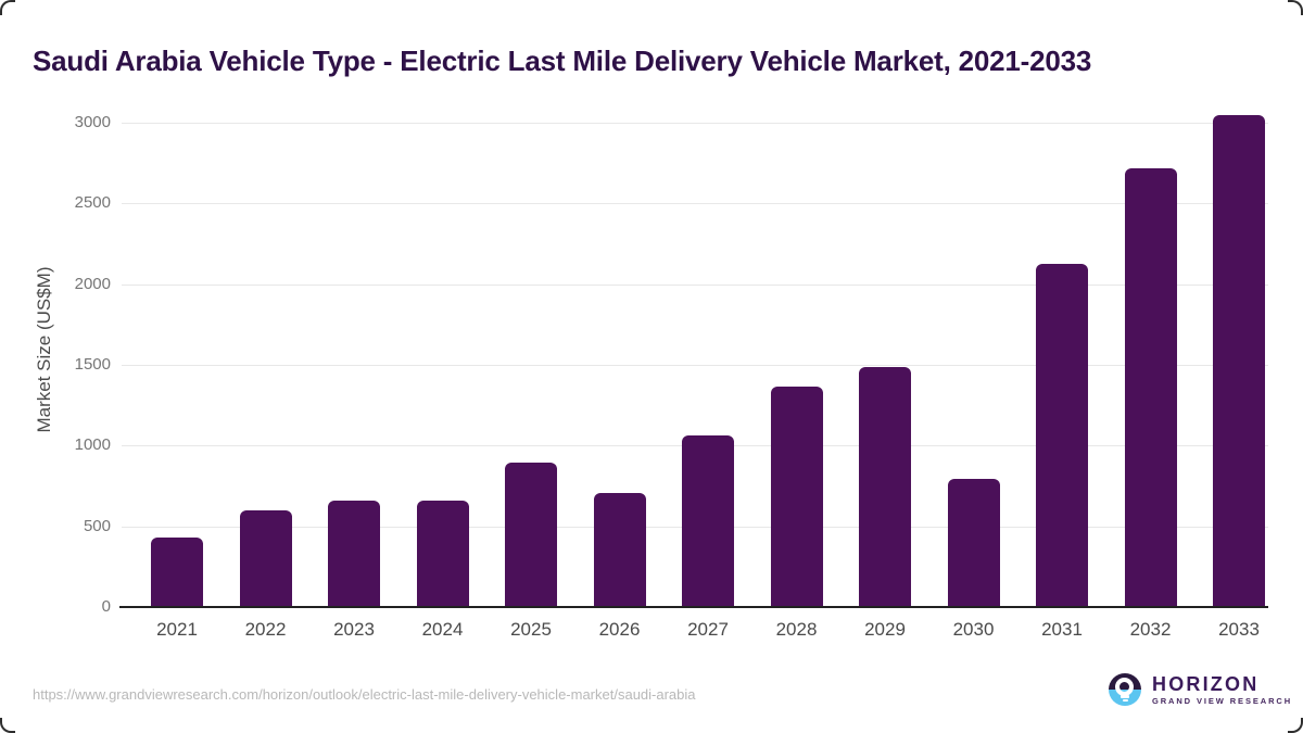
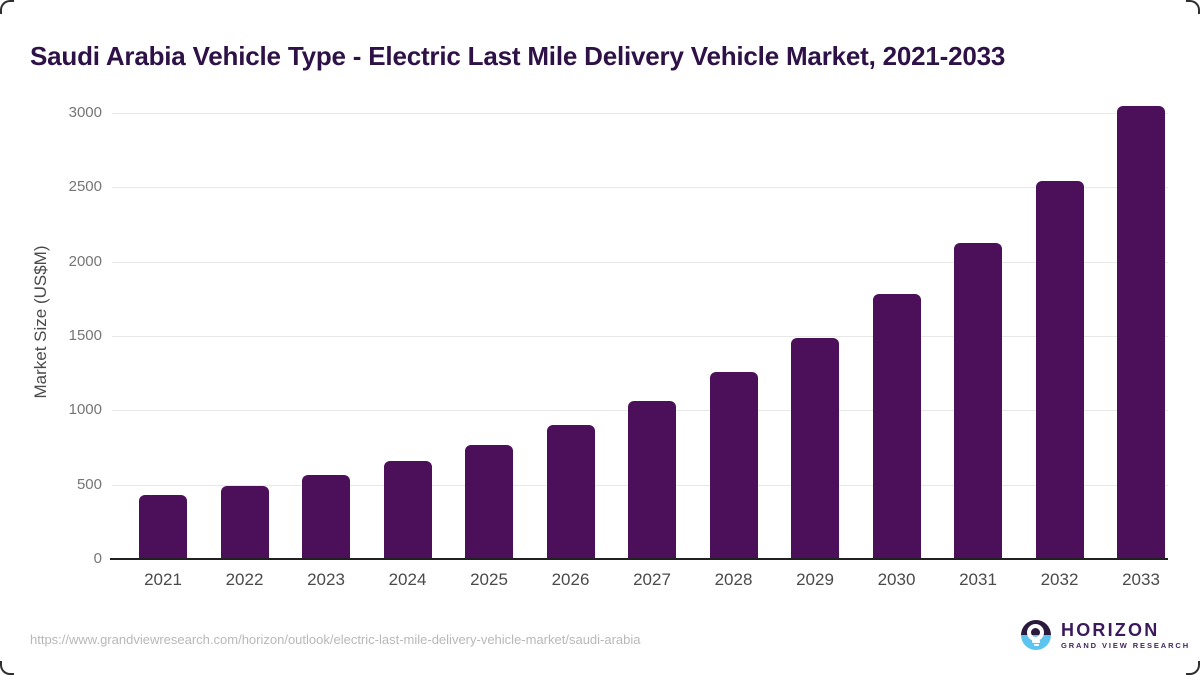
2022: 590 -> 480
2023: 650 -> 560
2025: 890 -> 760
2026: 700 -> 900
2028: 1360 -> 1250
2030: 790 -> 1780
2032: 2710 -> 2540
